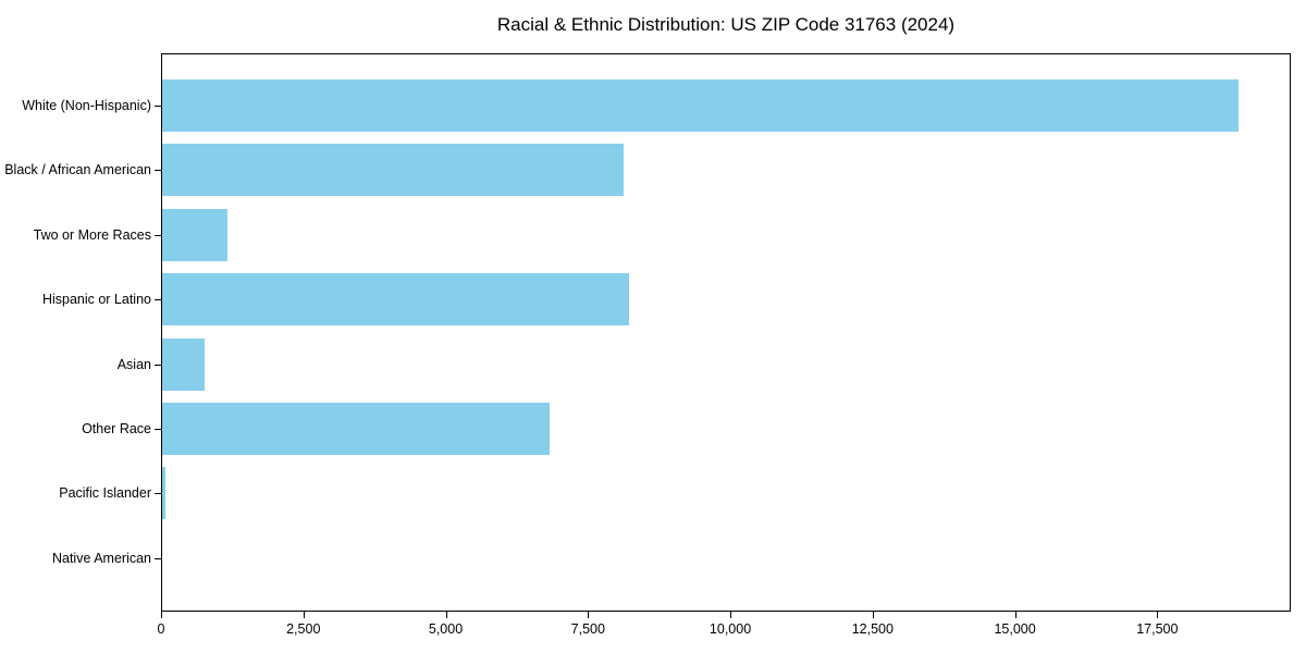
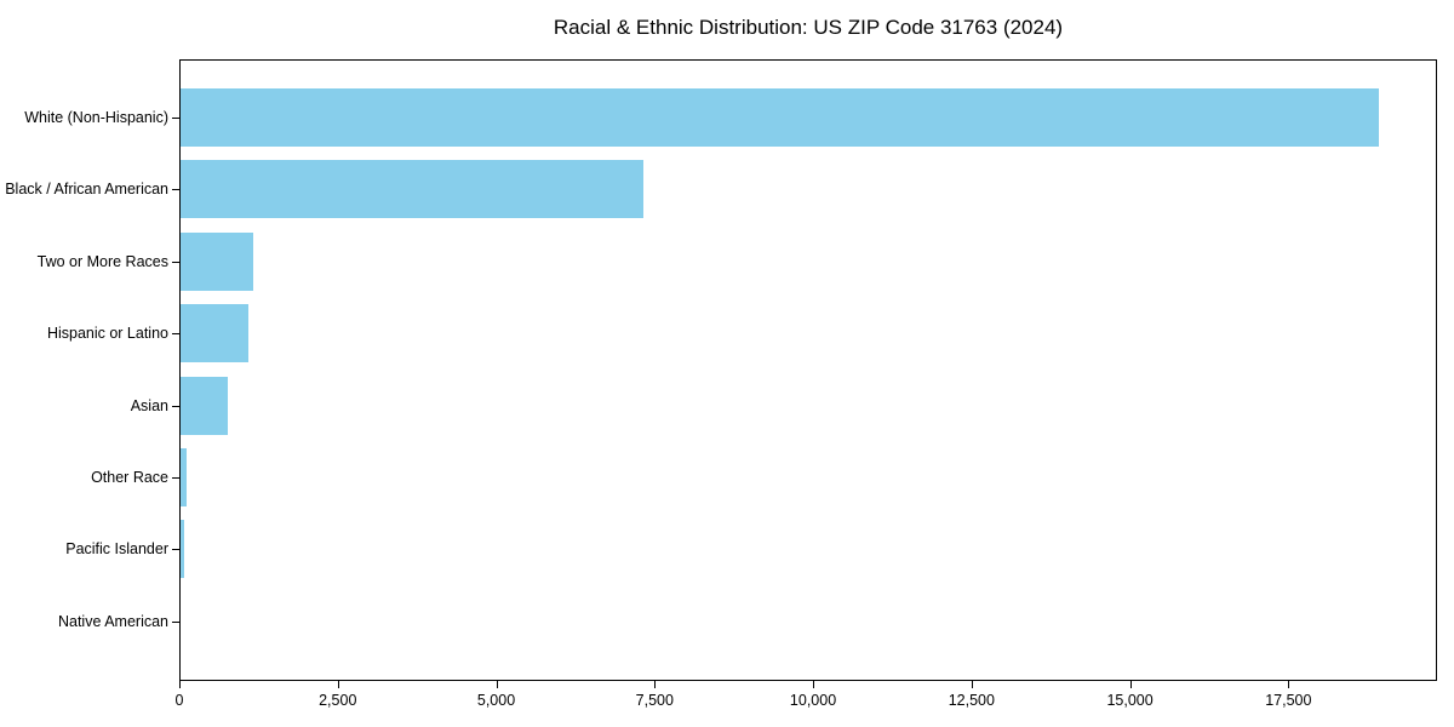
Black / African American: 8100 -> 7300
Hispanic or Latino: 8200 -> 1100
Other Race: 6800 -> 100
